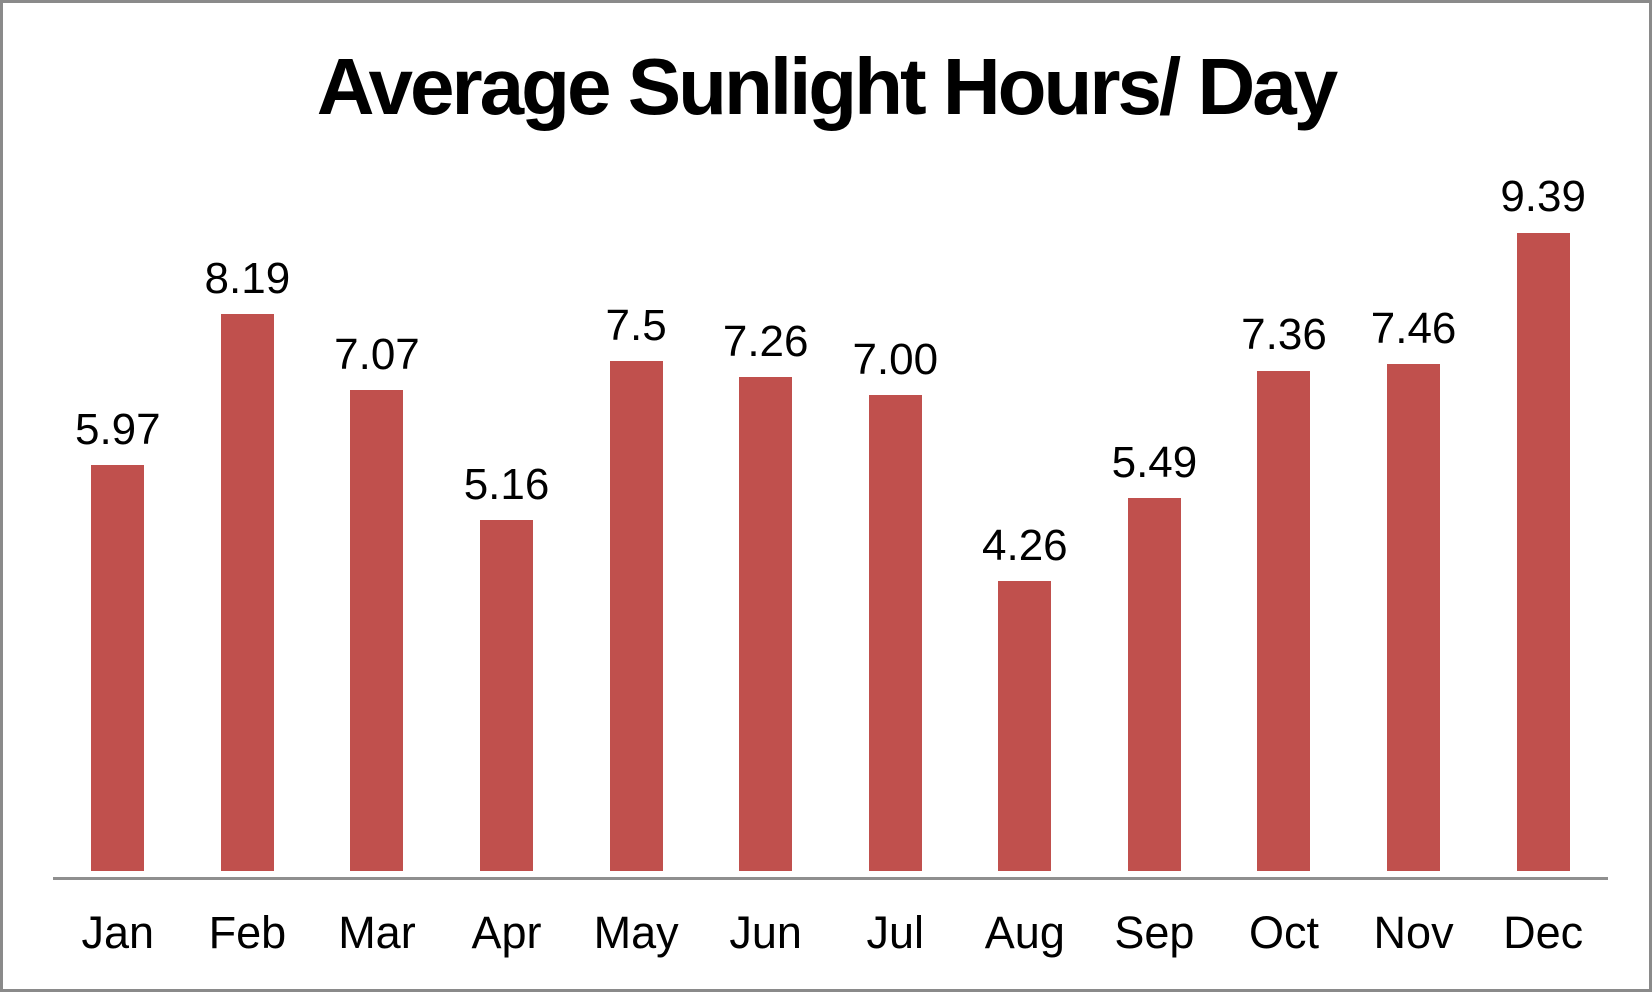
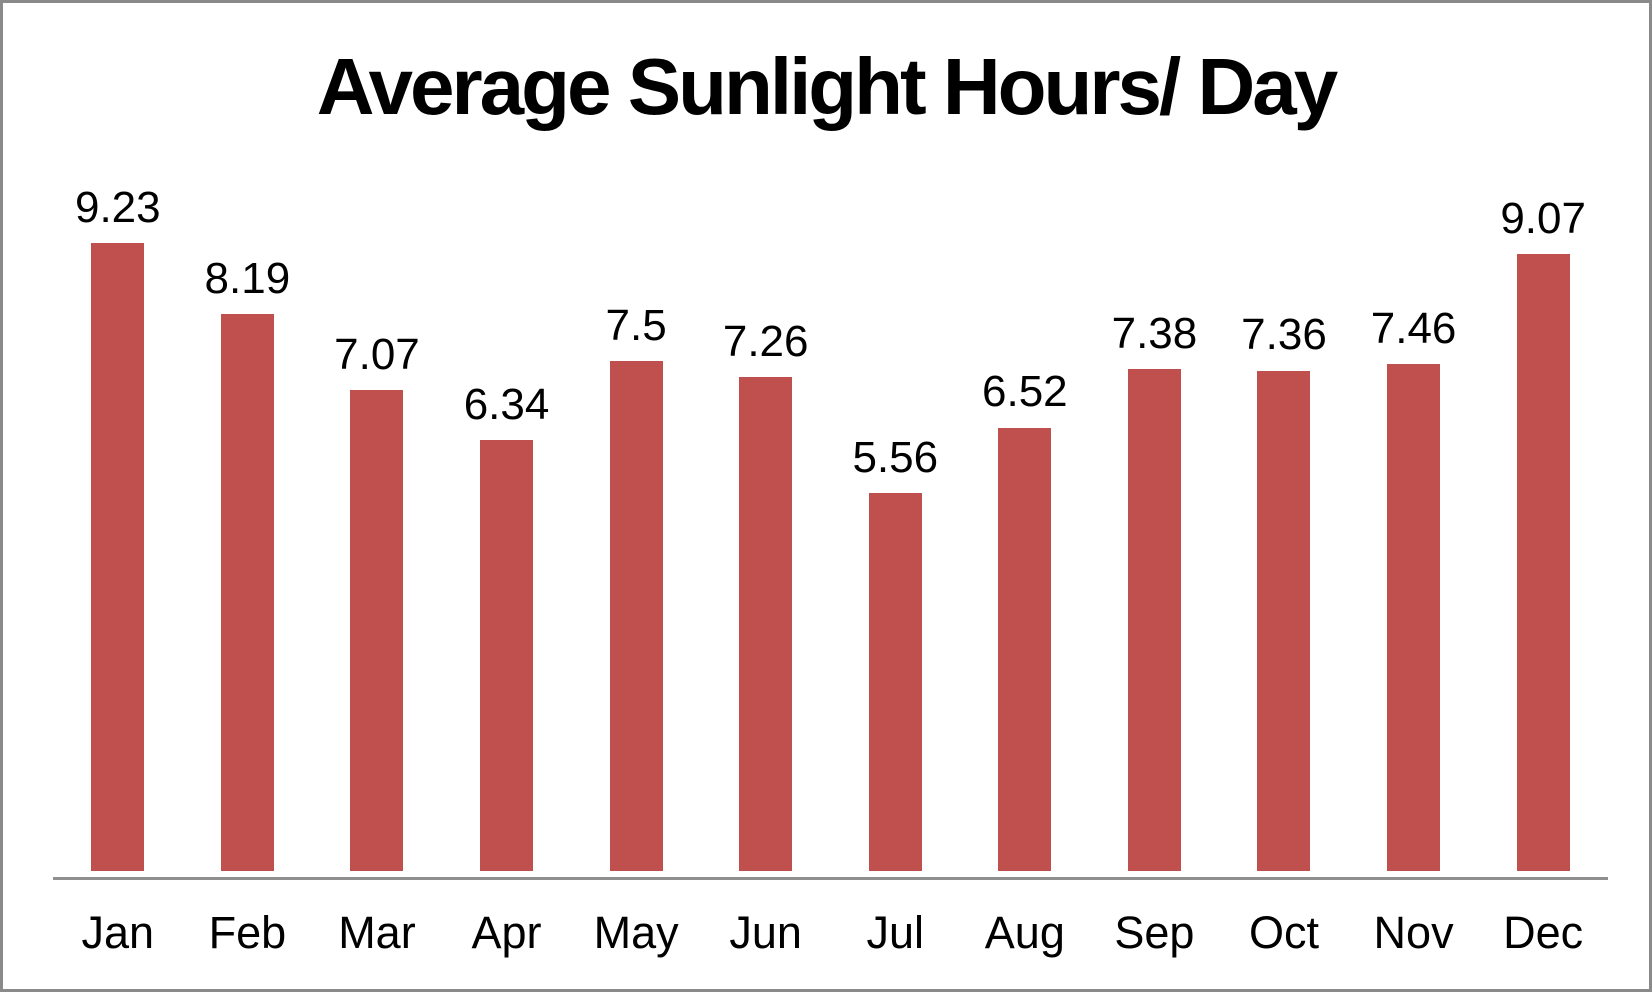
Jan: 5.97 -> 9.23
Apr: 5.16 -> 6.34
Jul: 7.00 -> 5.56
Aug: 4.26 -> 6.52
Sep: 5.49 -> 7.38
Dec: 9.39 -> 9.07
